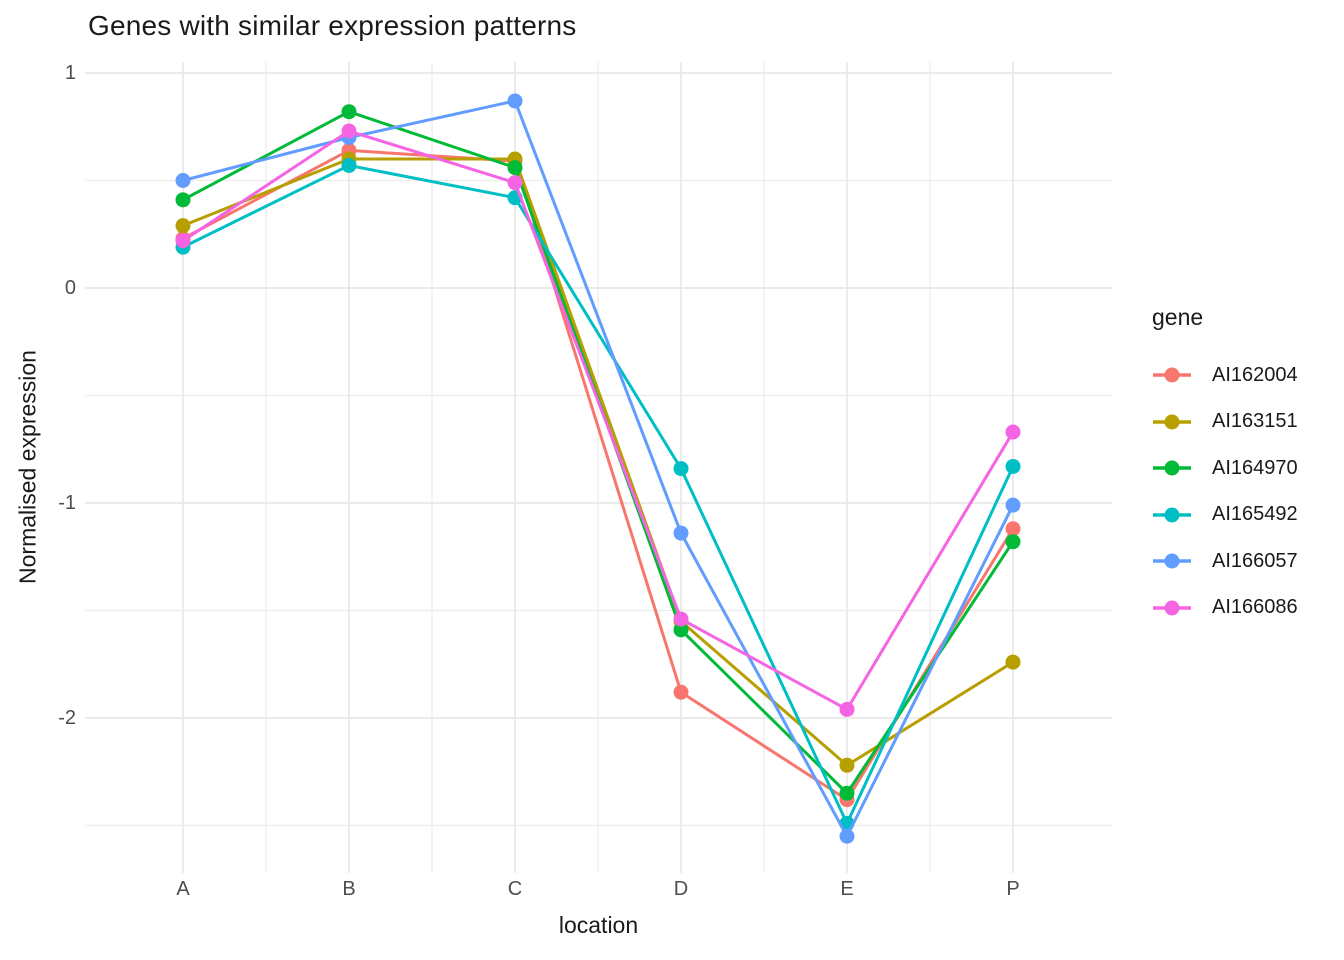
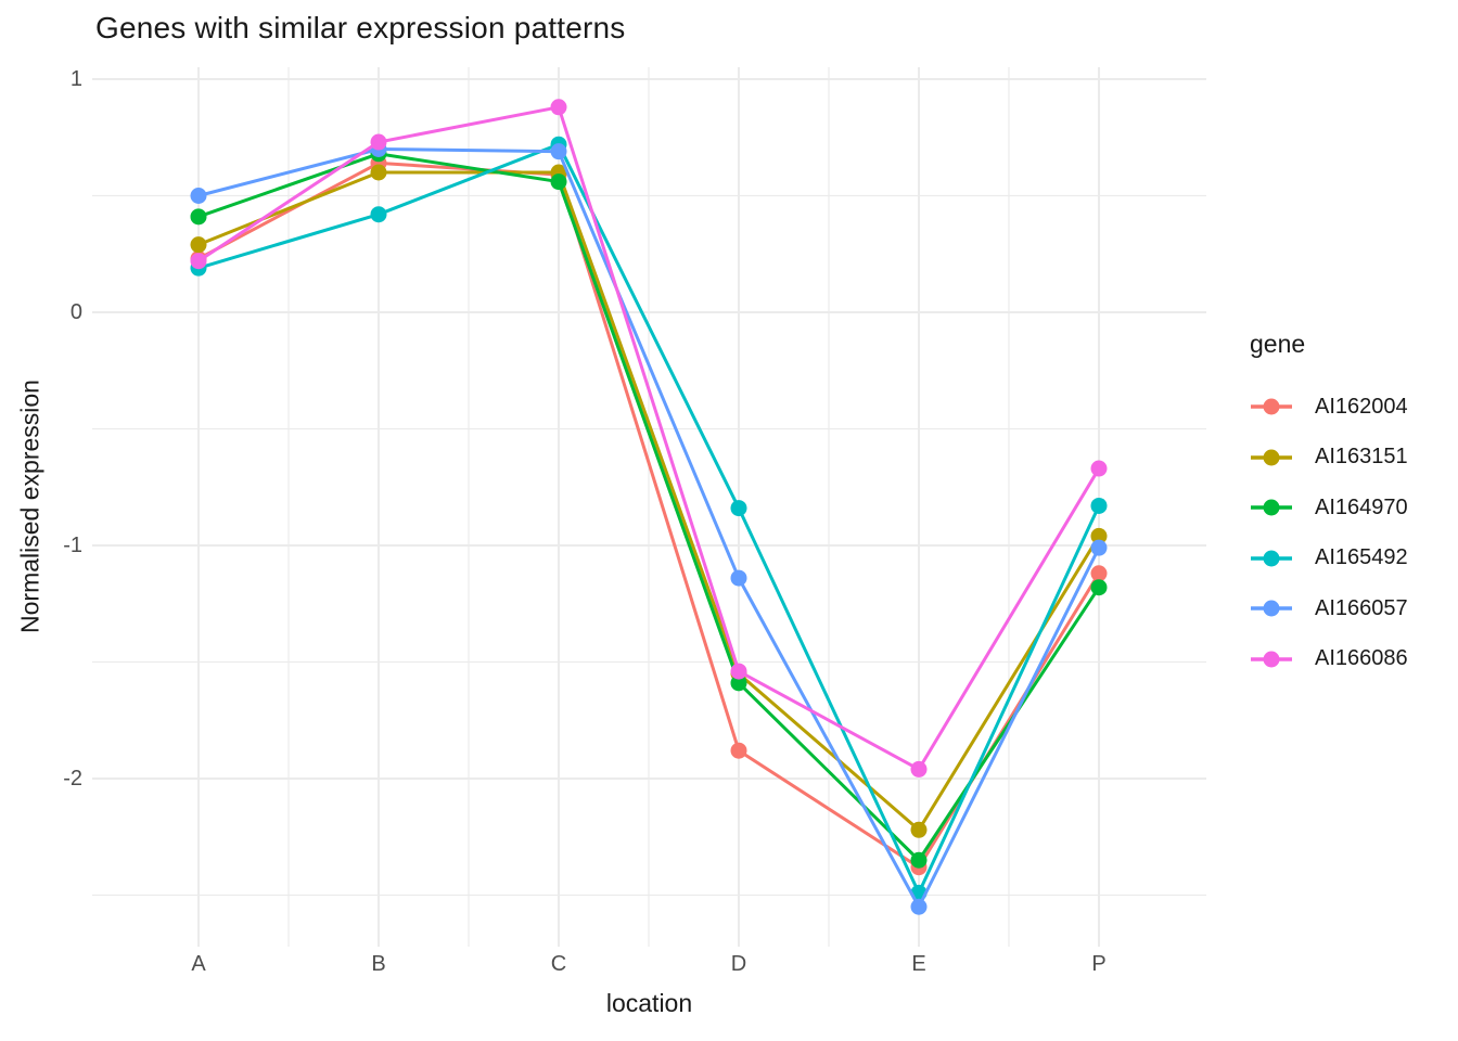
AI164970/B: 0.82 -> 0.68
AI165492/B: 0.57 -> 0.42
AI165492/C: 0.42 -> 0.72
AI166057/C: 0.87 -> 0.69
AI166086/C: 0.49 -> 0.88
AI163151/P: -1.74 -> -0.96
